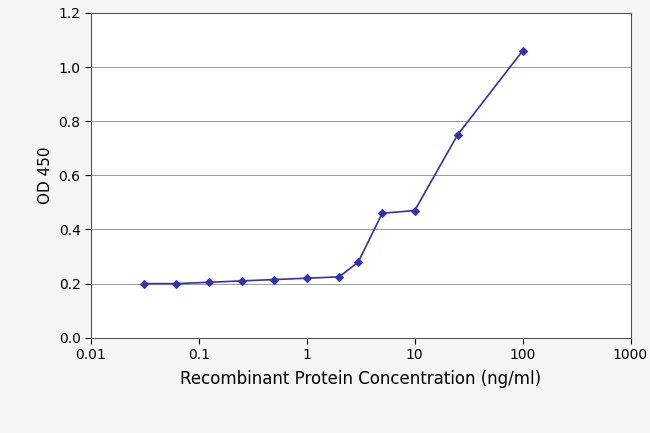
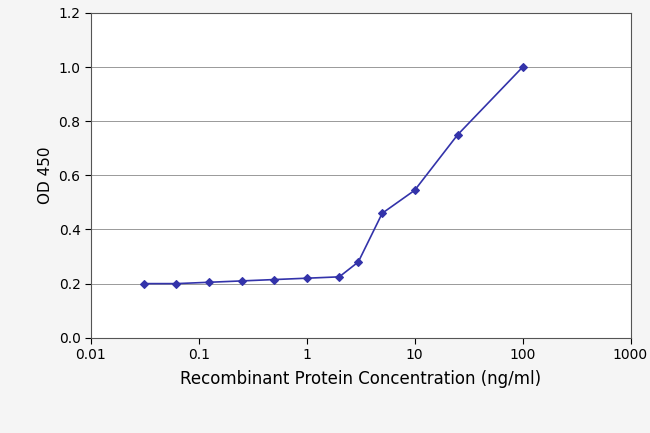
10: 0.470 -> 0.545
100: 1.060 -> 1.000
